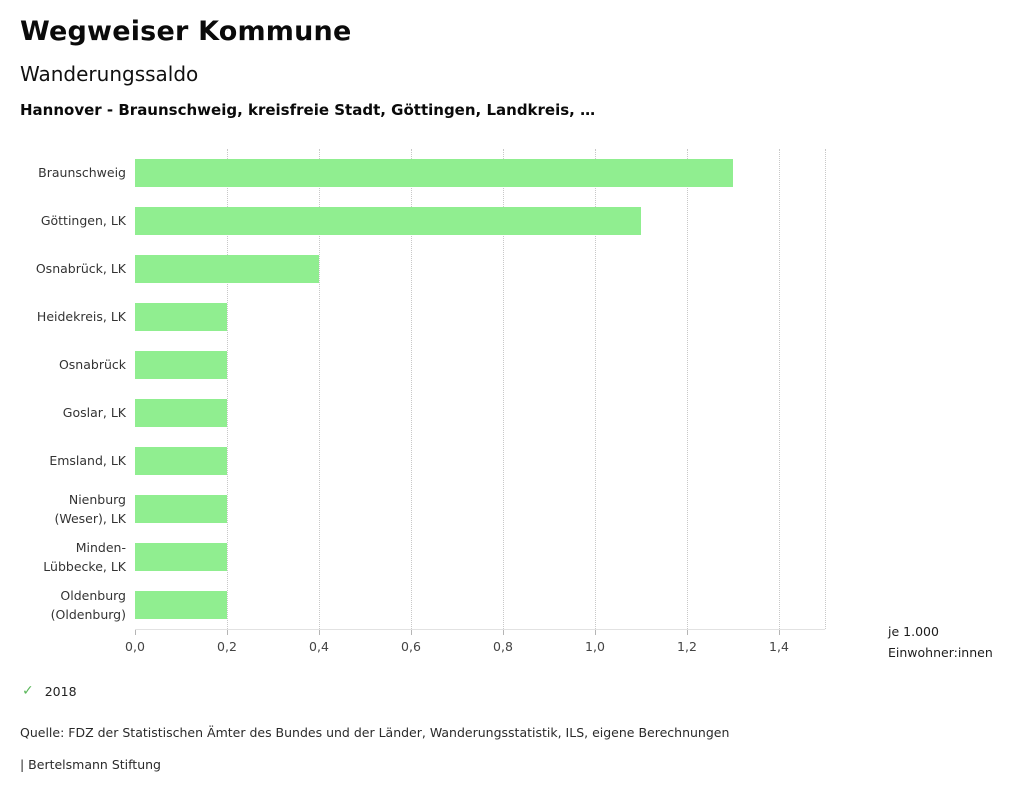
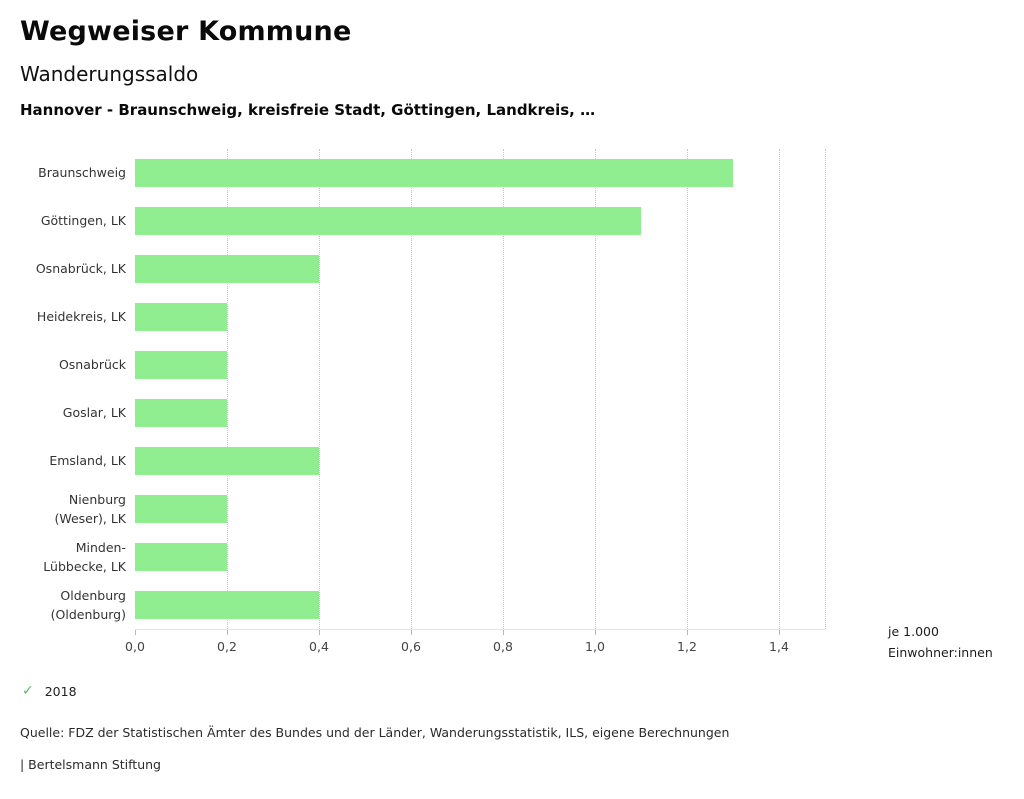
Emsland, LK: 0,2 -> 0,4
Oldenburg (Oldenburg): 0,2 -> 0,4
